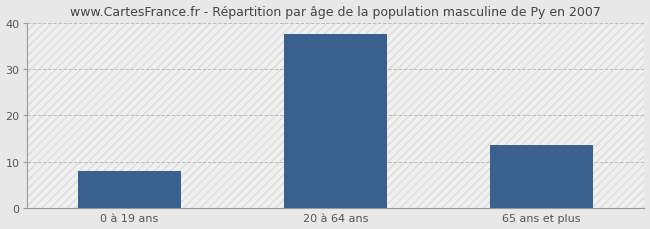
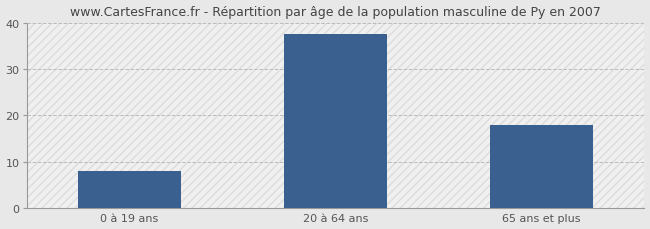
65 ans et plus: 13.5 -> 18.0
